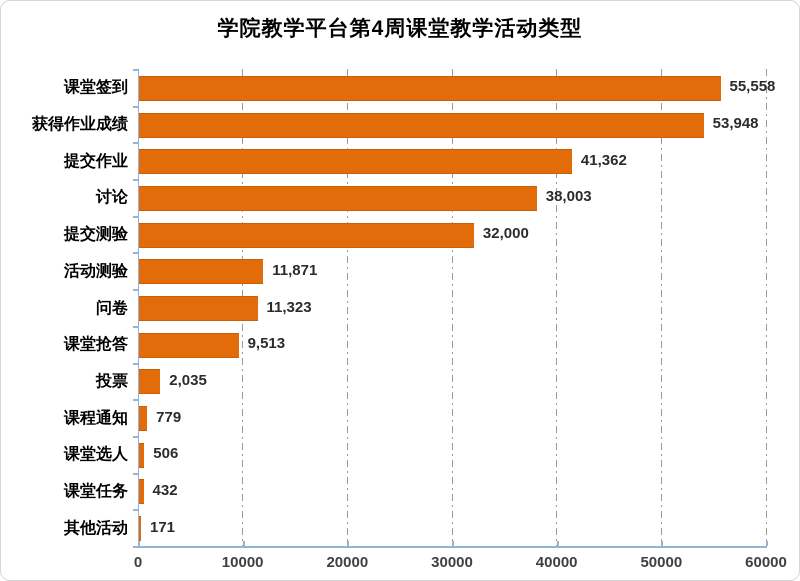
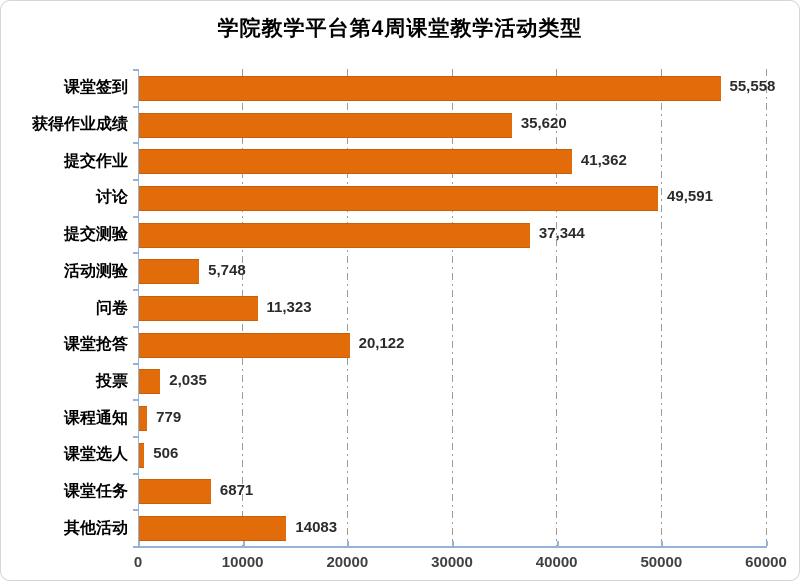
获得作业成绩: 53,948 -> 35,620
讨论: 38,003 -> 49,591
提交测验: 32,000 -> 37,344
活动测验: 11,871 -> 5,748
课堂抢答: 9,513 -> 20,122
课堂任务: 432 -> 6871
其他活动: 171 -> 14083
